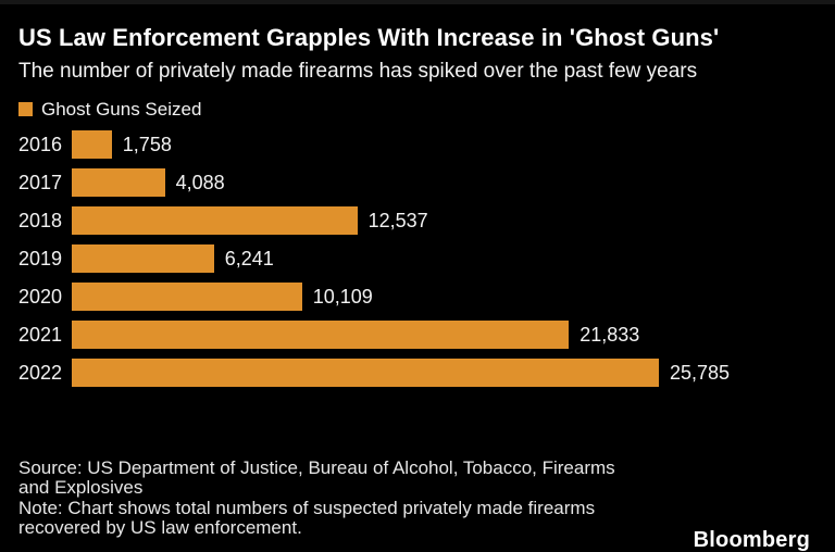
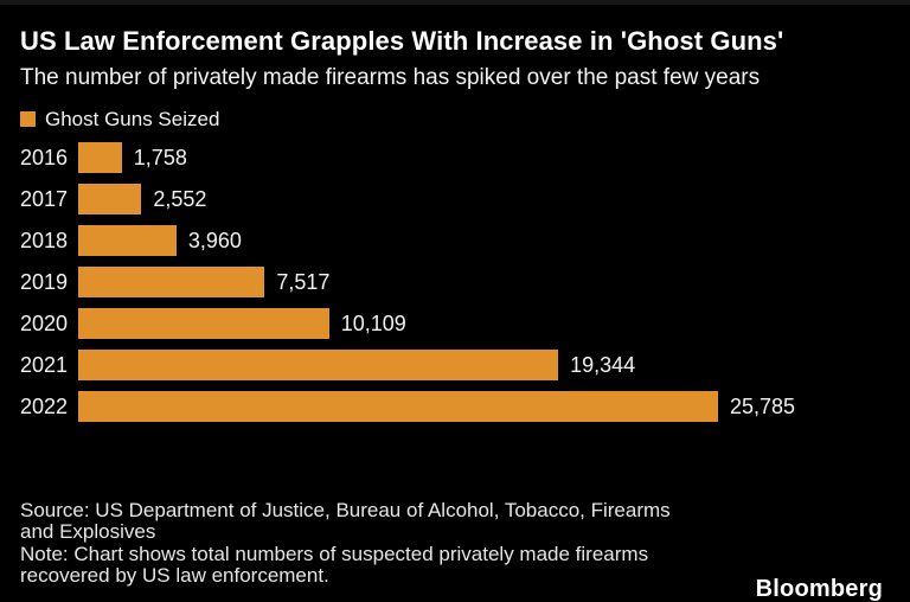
2017: 4,088 -> 2,552
2018: 12,537 -> 3,960
2019: 6,241 -> 7,517
2021: 21,833 -> 19,344
